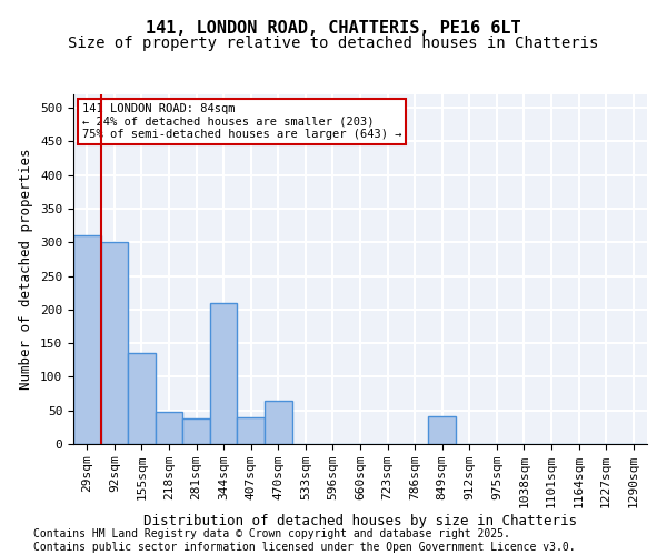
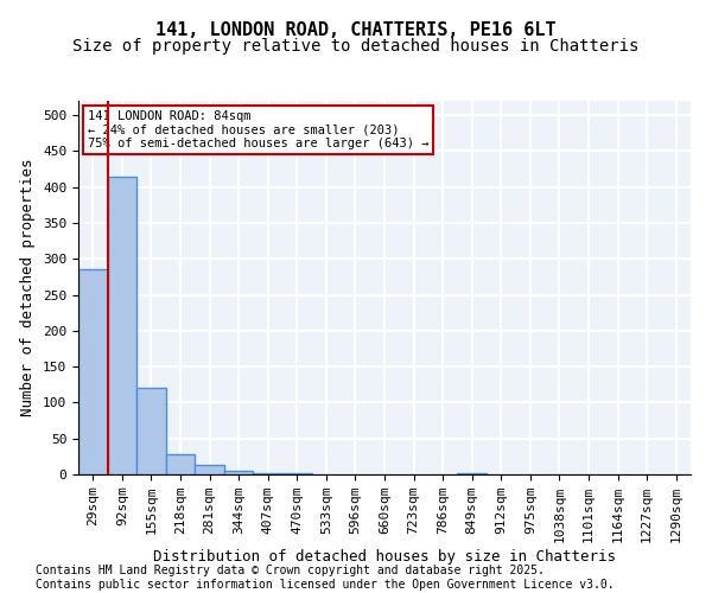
29sqm: 310 -> 285
92sqm: 300 -> 415
155sqm: 136 -> 120
218sqm: 48 -> 28
281sqm: 38 -> 13
344sqm: 210 -> 5
407sqm: 40 -> 1
470sqm: 64 -> 1
849sqm: 42 -> 1
